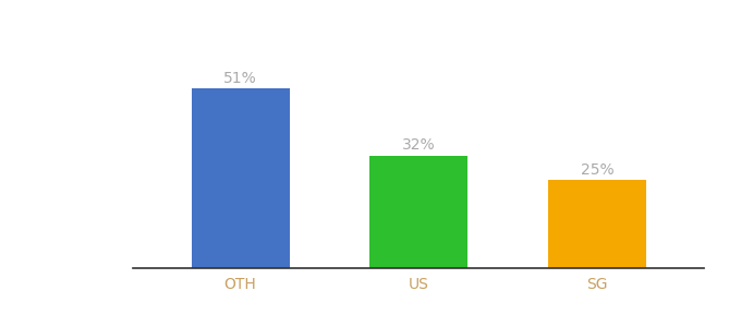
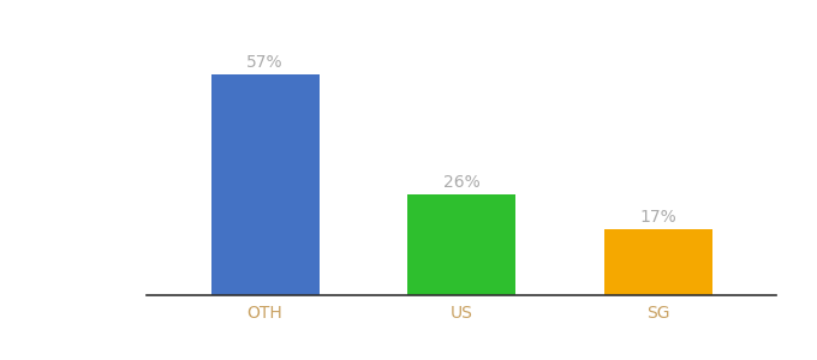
OTH: 51% -> 57%
US: 32% -> 26%
SG: 25% -> 17%
